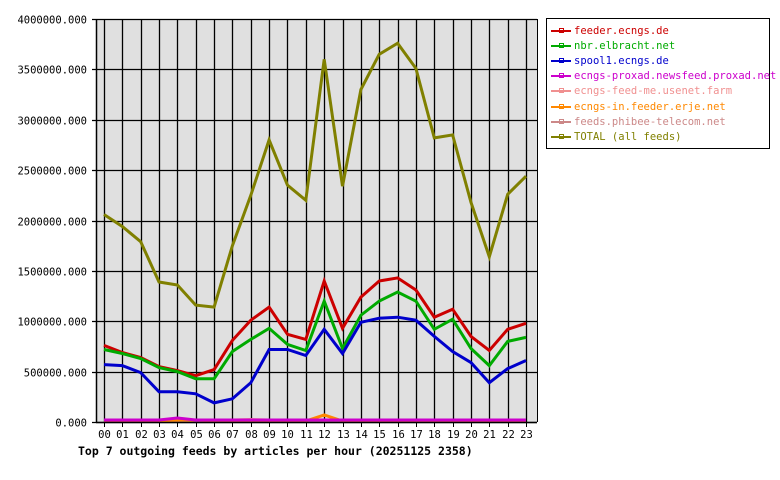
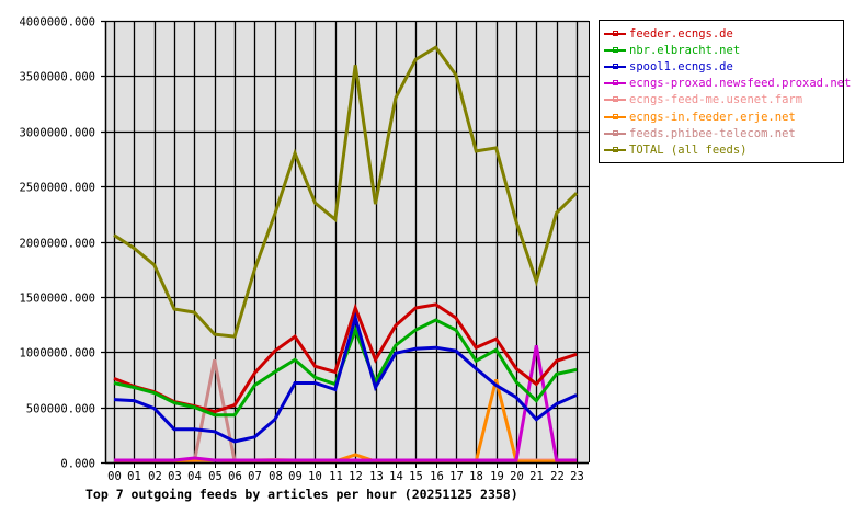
feeds.phibee-telecom.net/05: 10000 -> 930000
spool1.ecngs.de/12: 920000 -> 1310000
ecngs-in.feeder.erje.net/19: 10000 -> 750000
ecngs-proxad.newsfeed.proxad.net/21: 20000 -> 1060000
